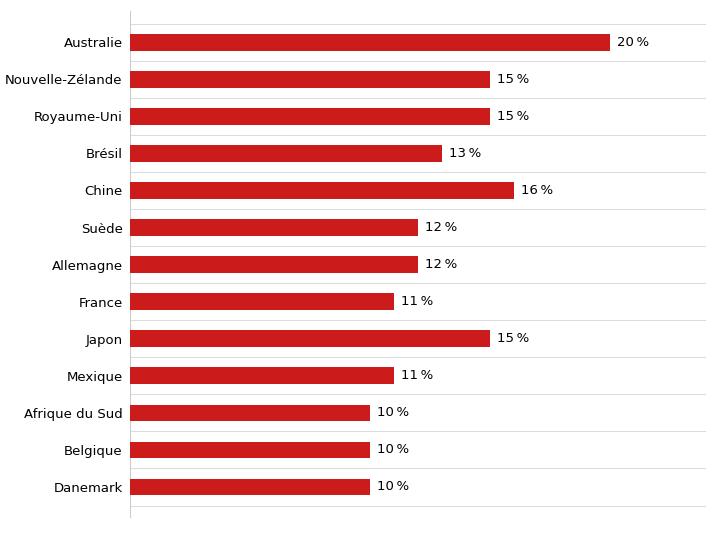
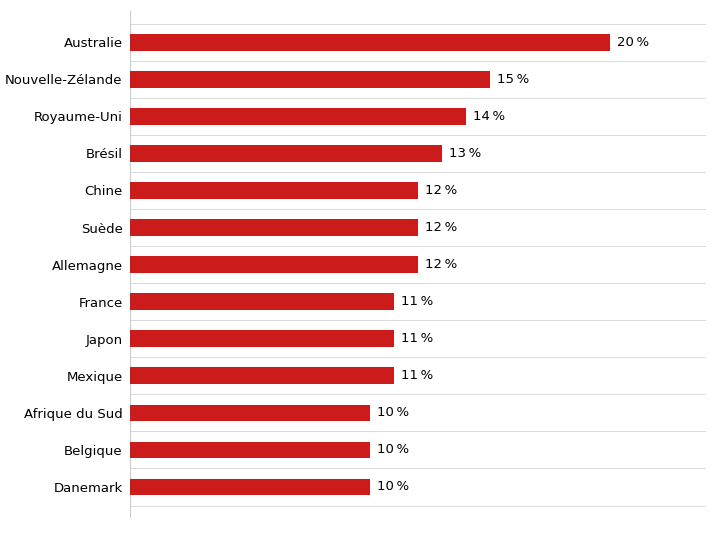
Royaume-Uni: 15 -> 14
Chine: 16 -> 12
Japon: 15 -> 11
